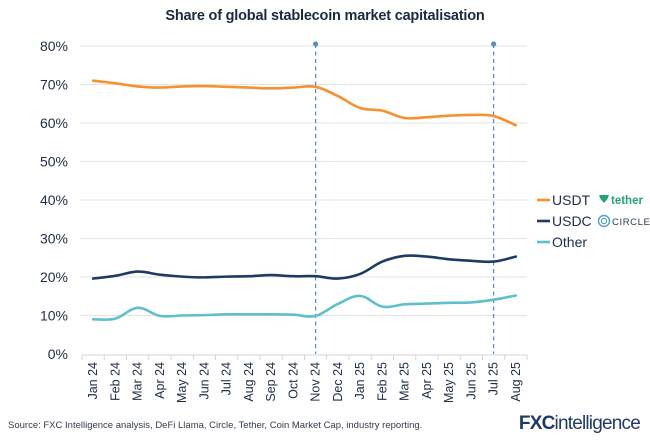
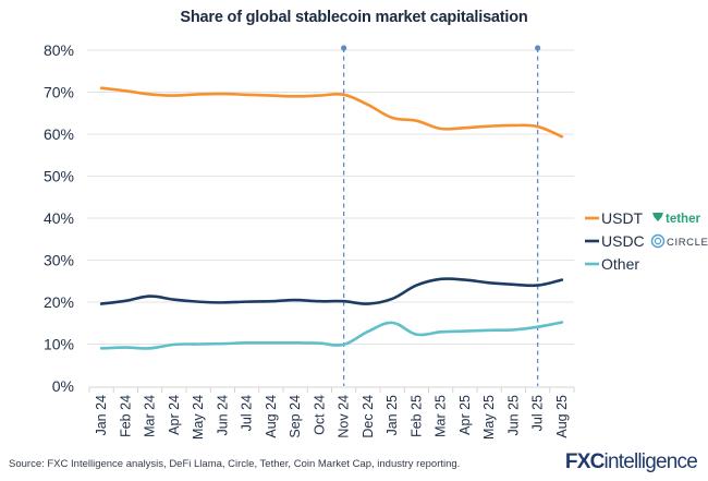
Other/Mar 24: 12% -> 9%
